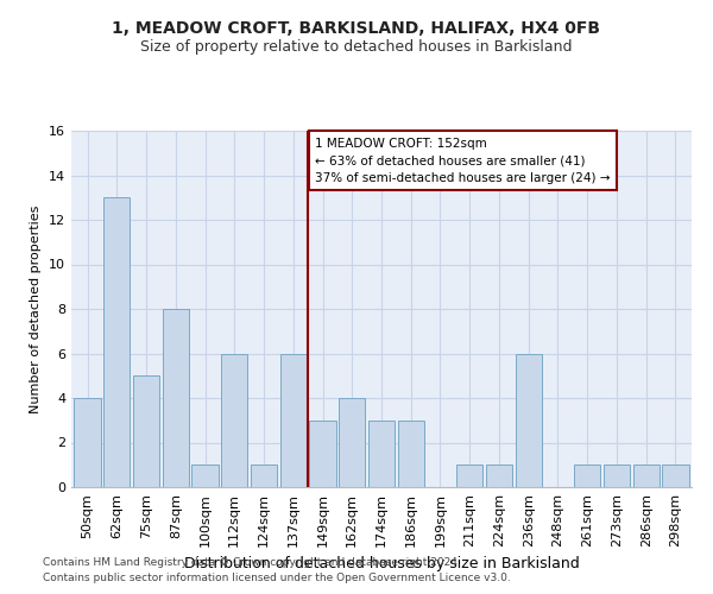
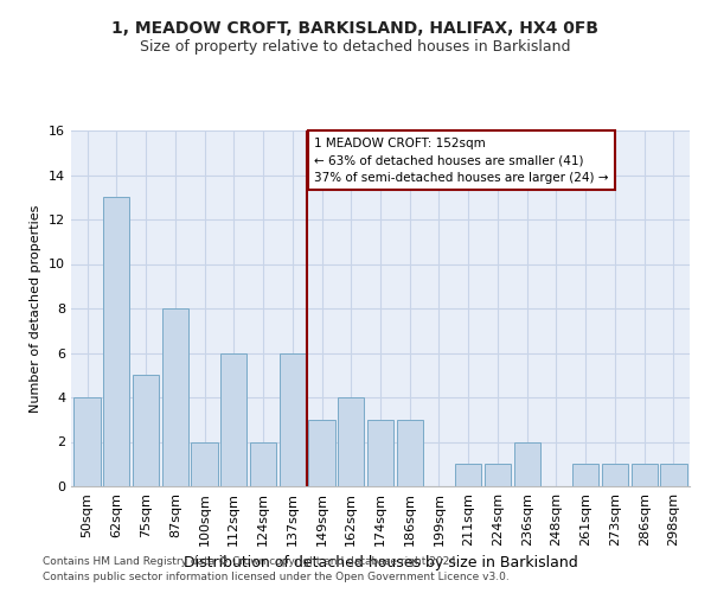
100sqm: 1 -> 2
124sqm: 1 -> 2
236sqm: 6 -> 2
